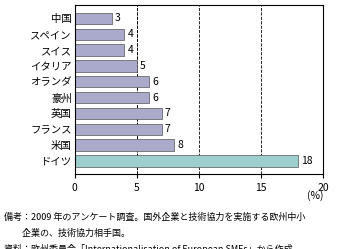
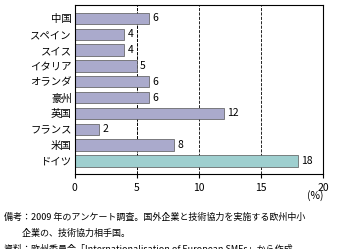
中国: 3 -> 6
英国: 7 -> 12
フランス: 7 -> 2
